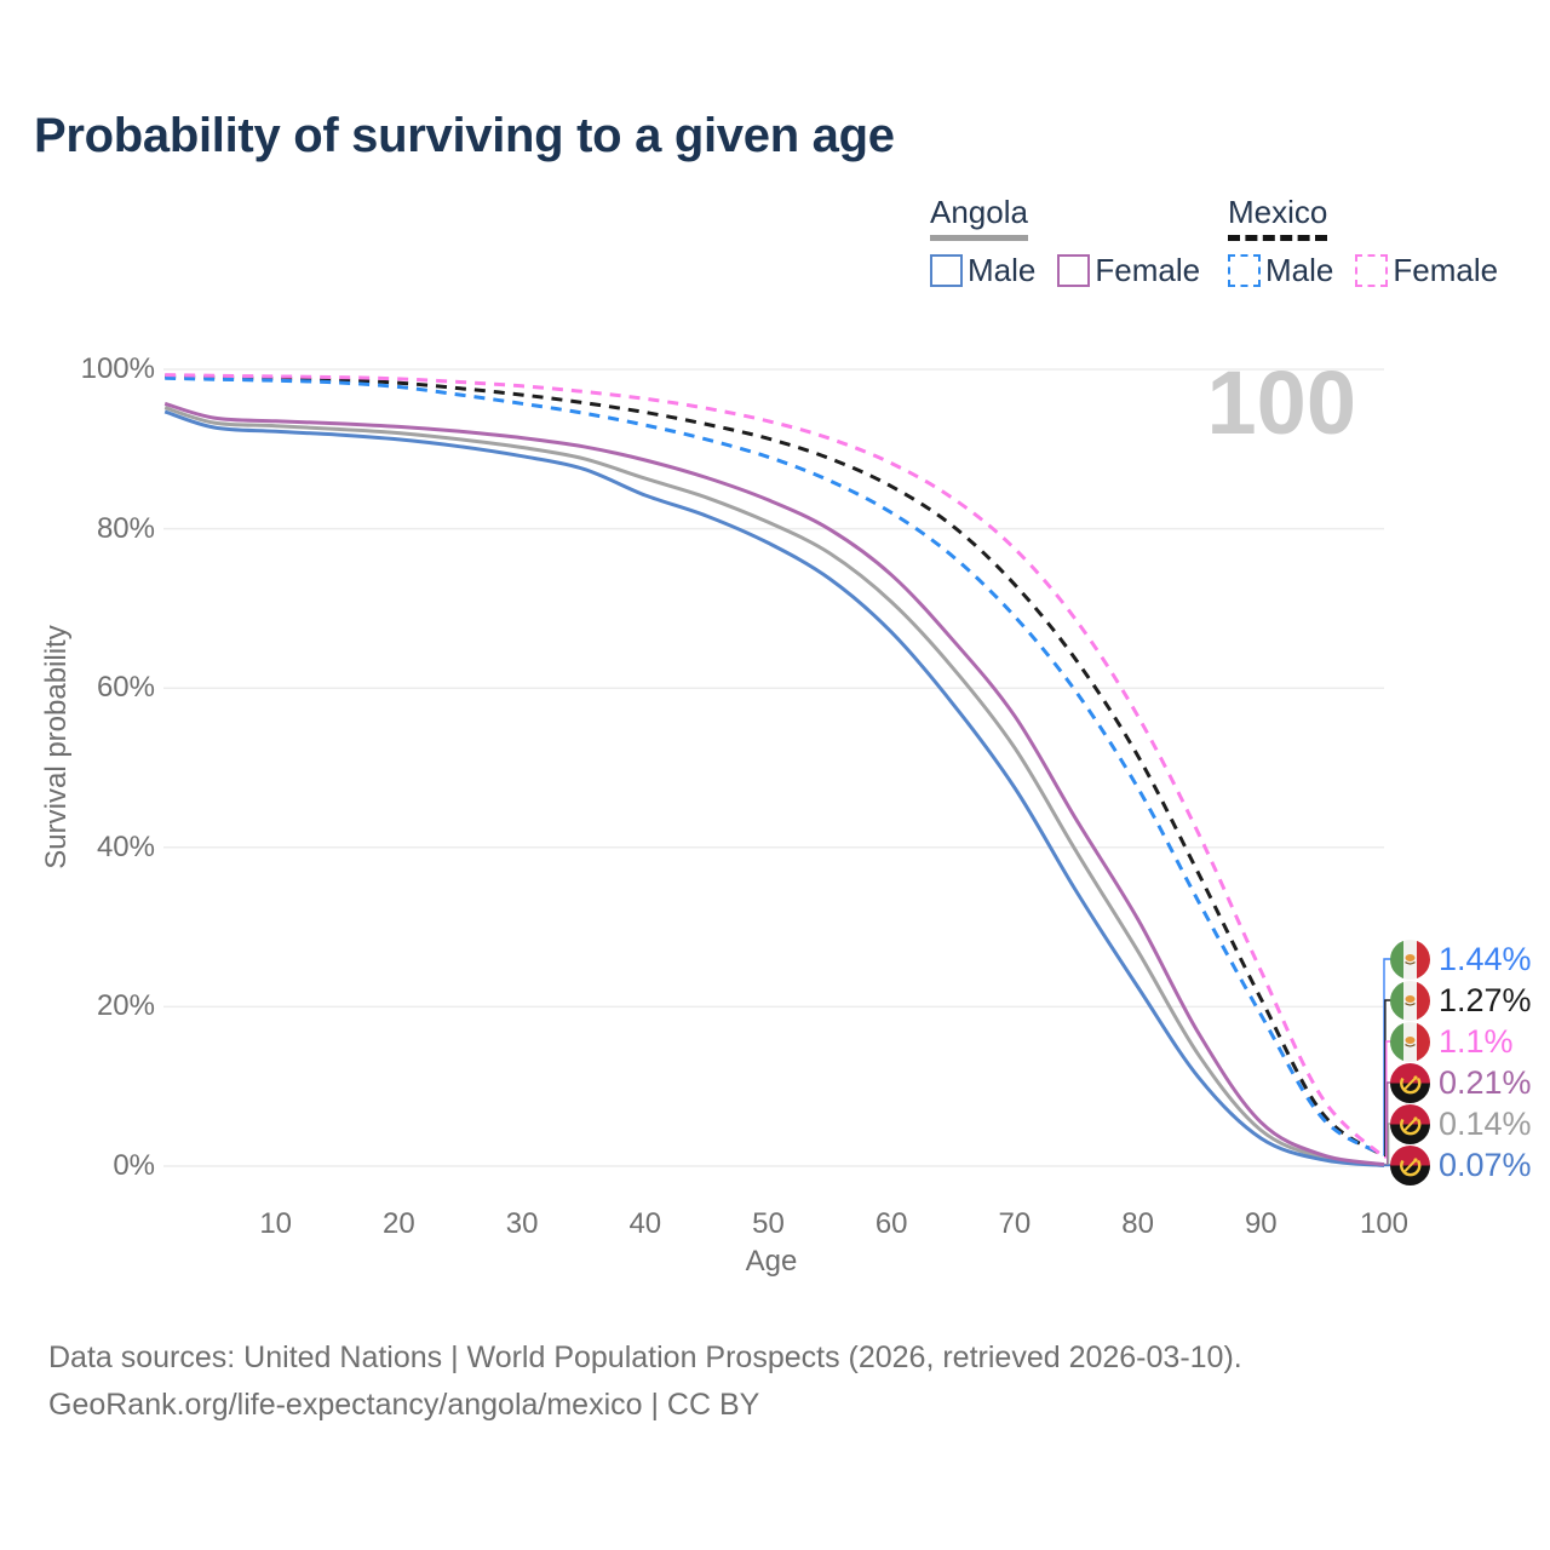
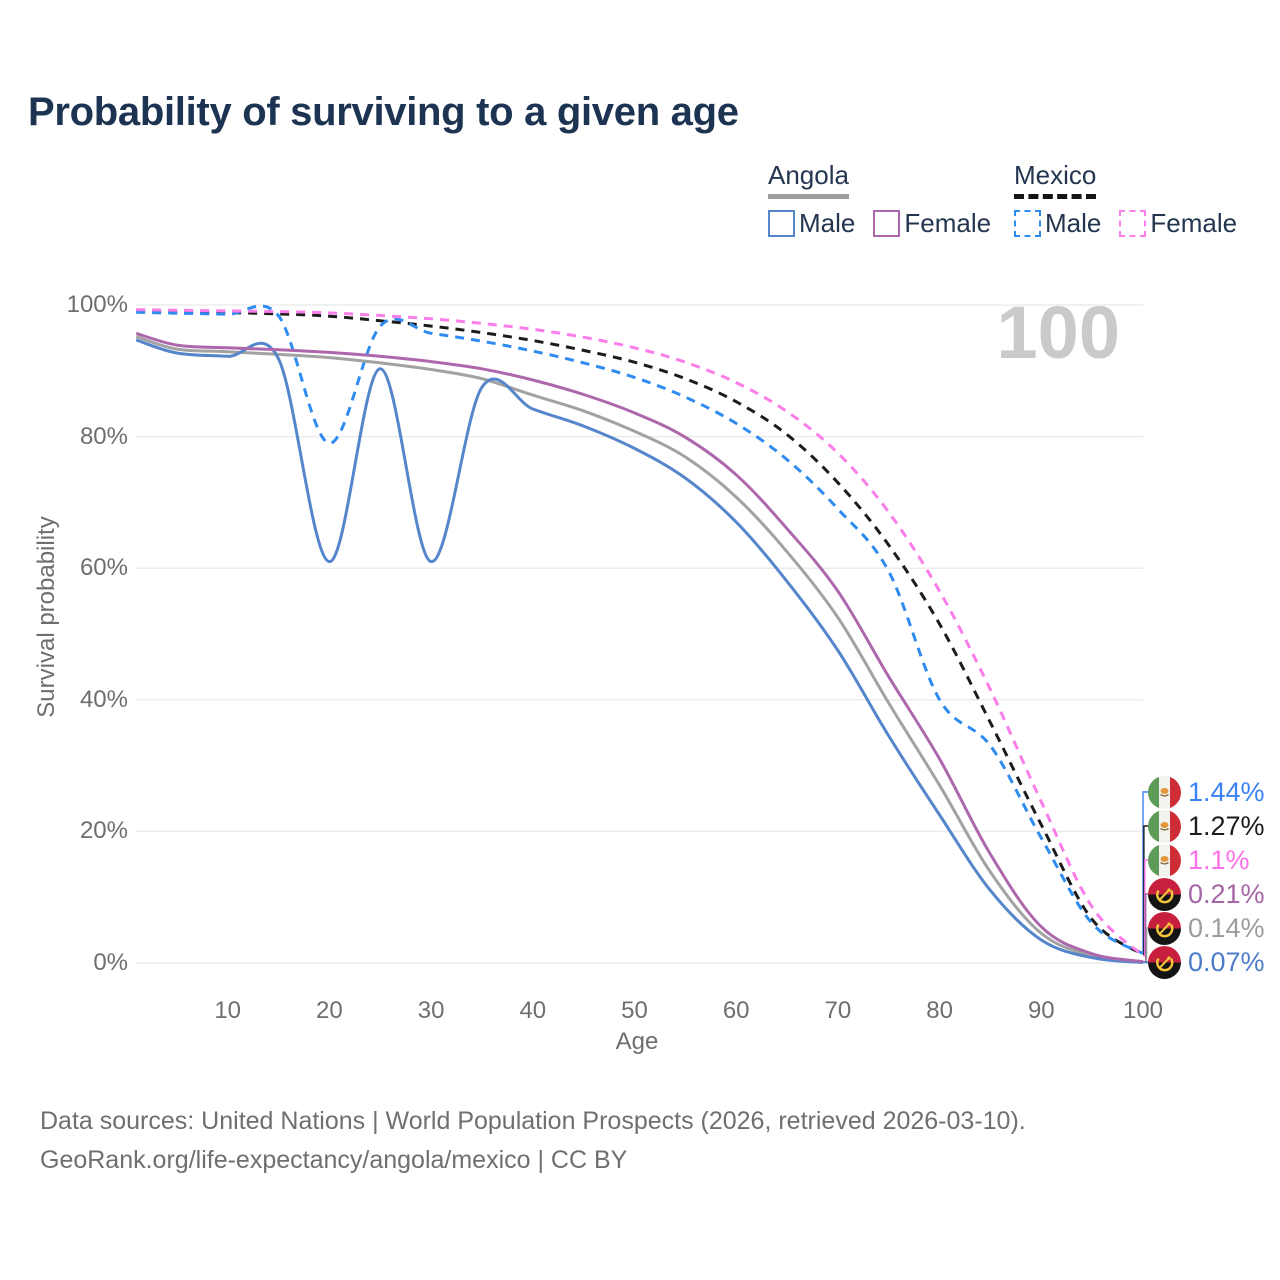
Mexico Male/20: 98% -> 79%
Angola Male/20: 91% -> 61%
Angola Male/30: 89% -> 61%
Mexico Male/80: 48% -> 40%
